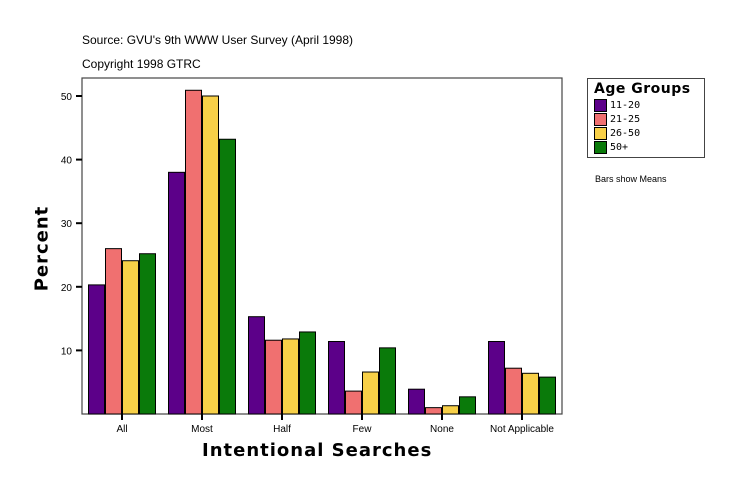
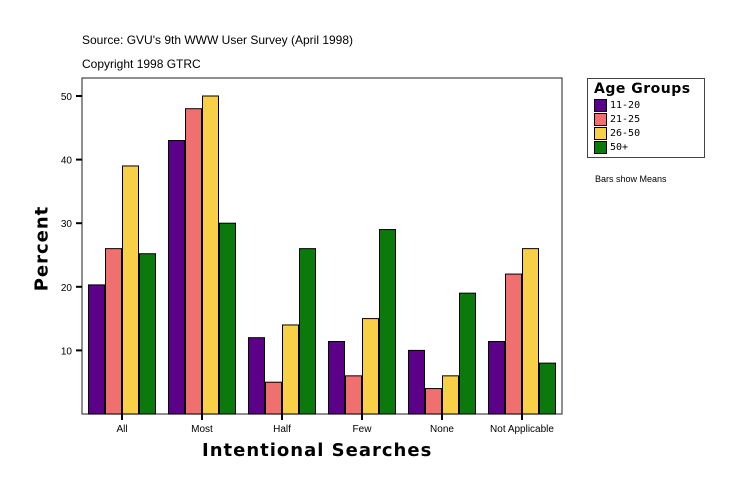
26-50/All: 24 -> 39
11-20/Most: 38 -> 43
21-25/Most: 51 -> 48
50+/Most: 43 -> 30
11-20/Half: 15 -> 12
21-25/Half: 12 -> 5
26-50/Half: 12 -> 14
50+/Half: 13 -> 26
21-25/Few: 4 -> 6
26-50/Few: 7 -> 15
50+/Few: 10 -> 29
11-20/None: 4 -> 10
21-25/None: 1 -> 4
26-50/None: 1 -> 6
50+/None: 3 -> 19
21-25/Not Applicable: 7 -> 22
26-50/Not Applicable: 6 -> 26
50+/Not Applicable: 6 -> 8
